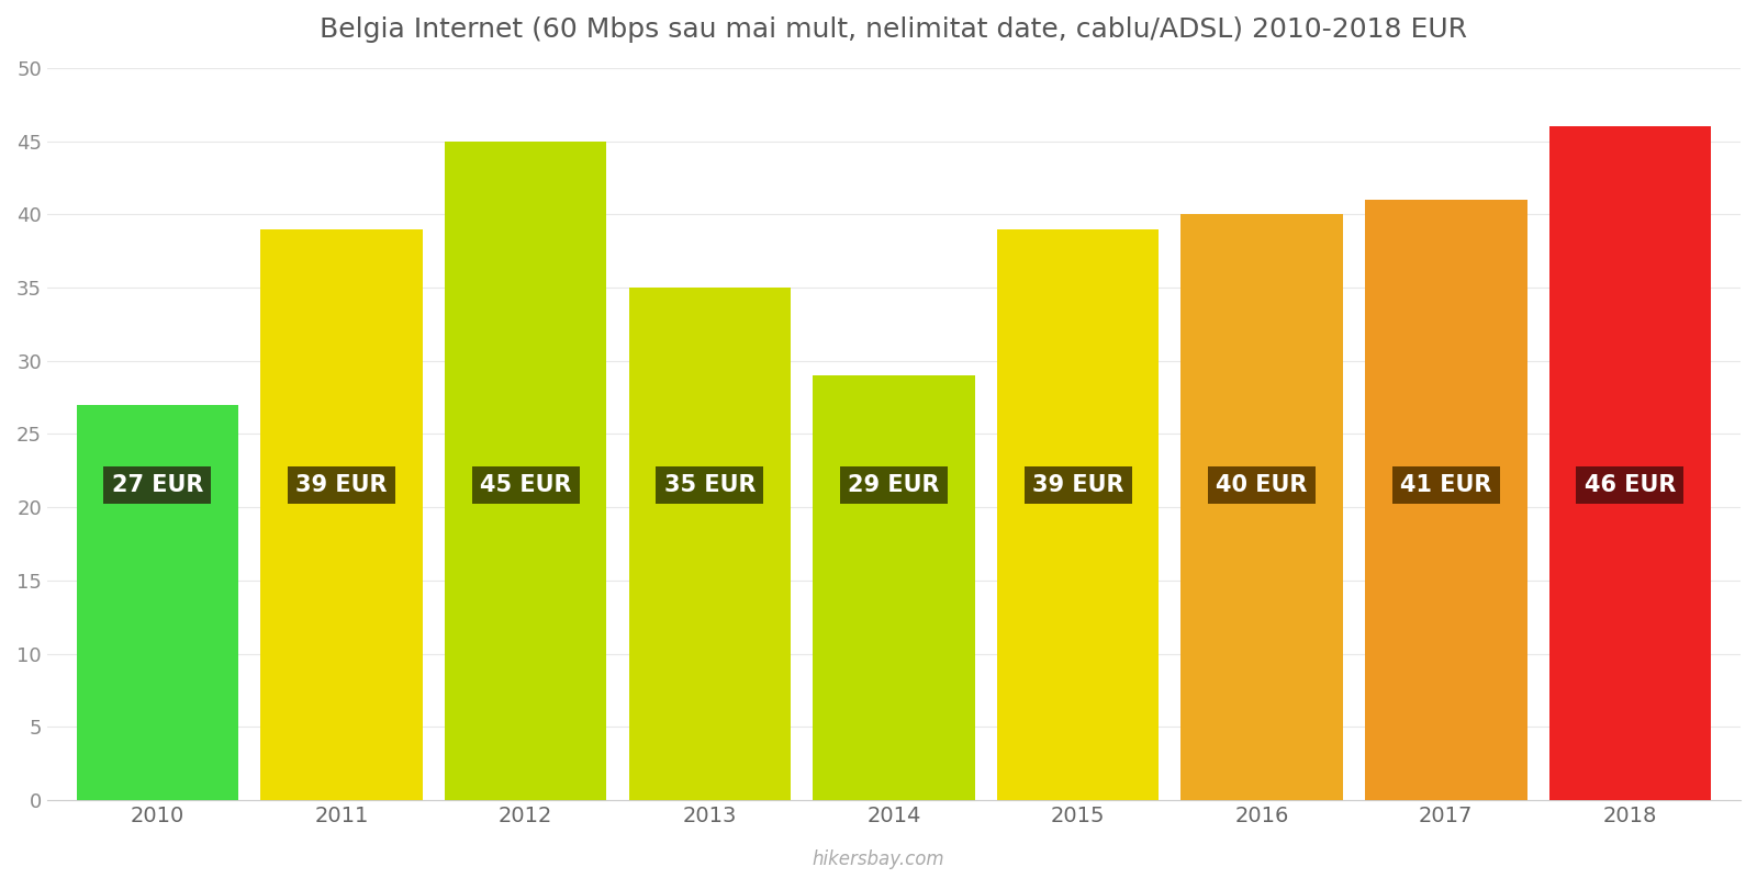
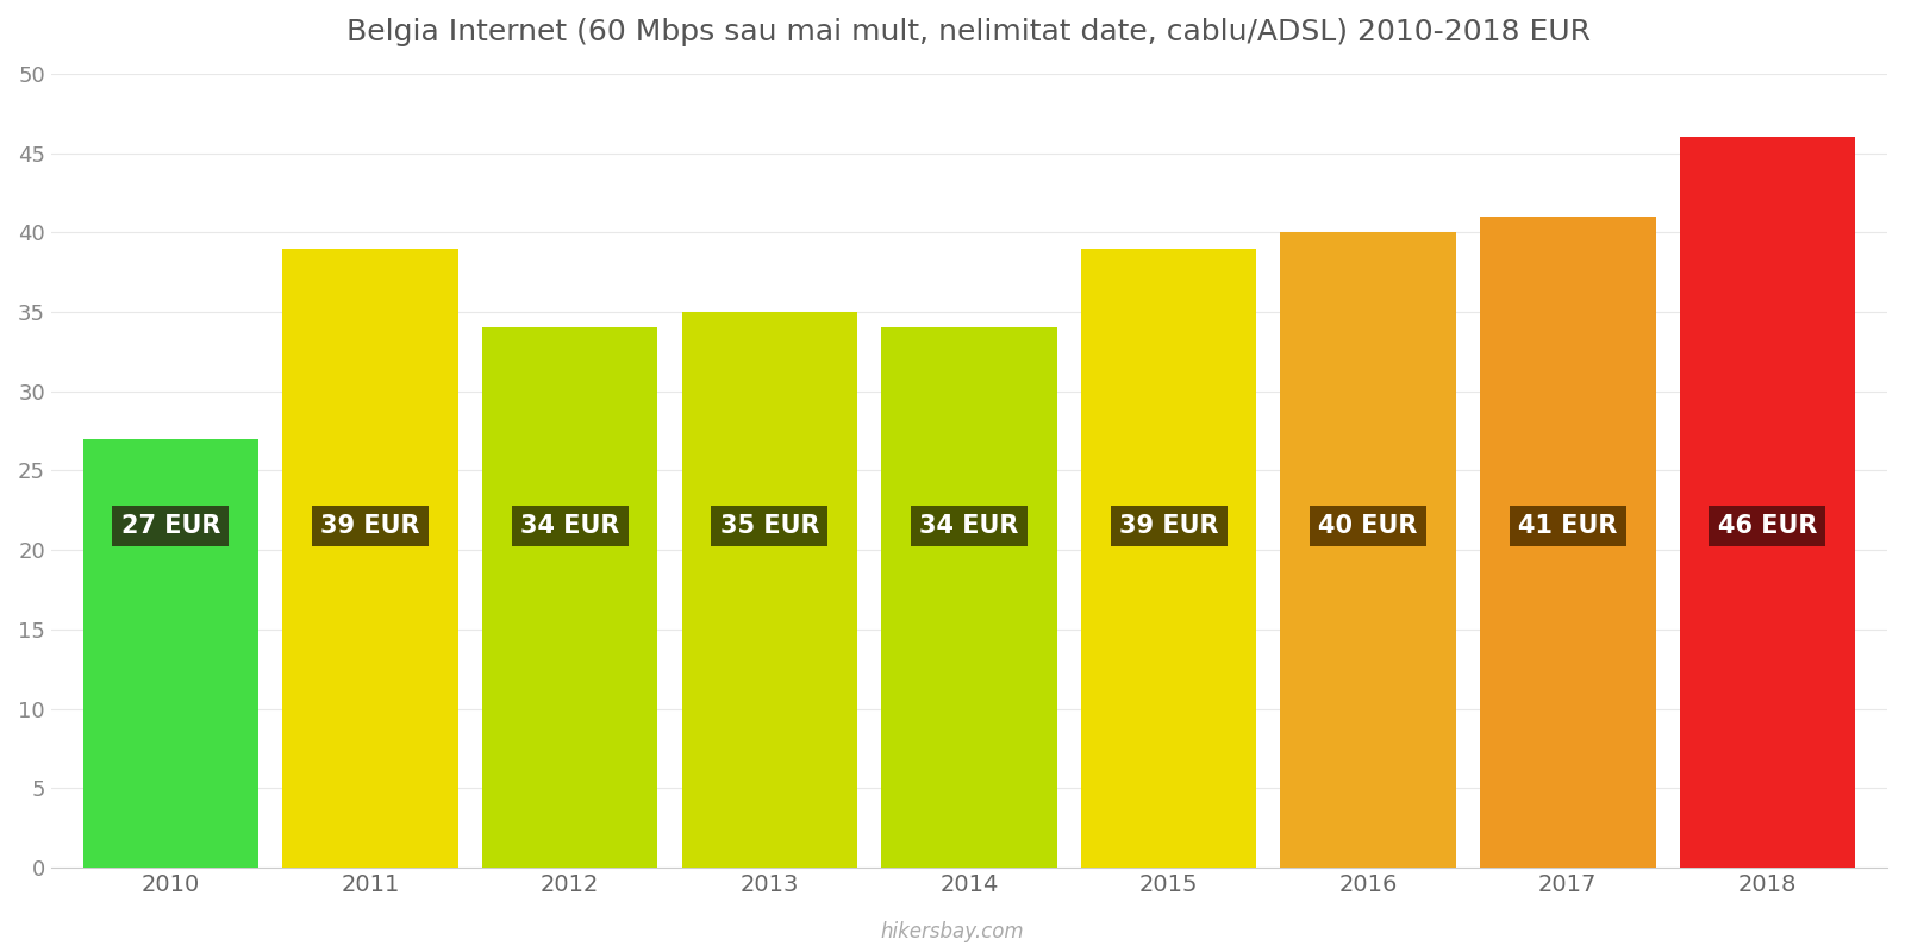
2012: 45 -> 34
2014: 29 -> 34
